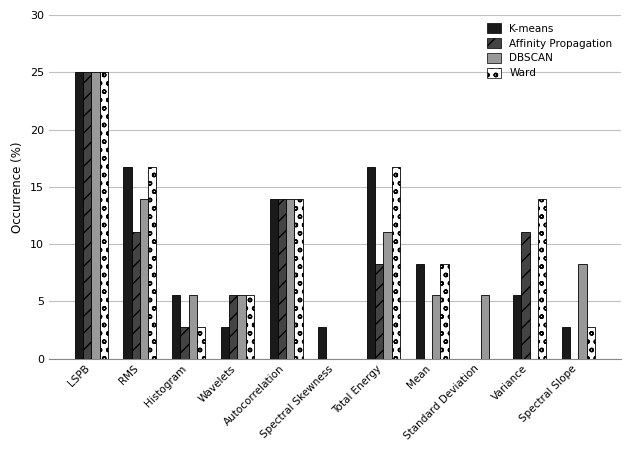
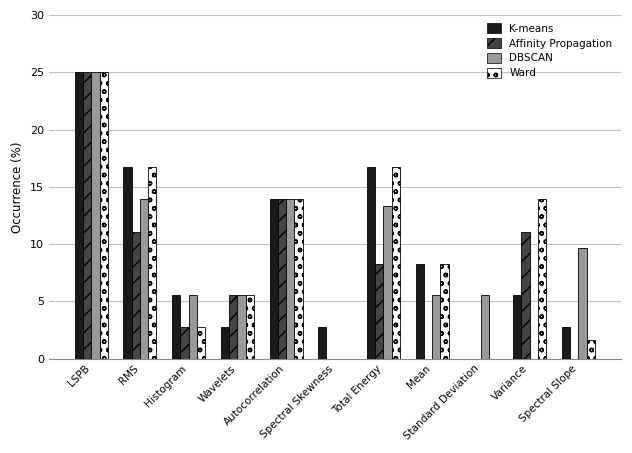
DBSCAN/Total Energy: 11.1 -> 13.3
DBSCAN/Spectral Slope: 8.3 -> 9.7
Ward/Spectral Slope: 2.8 -> 1.6
